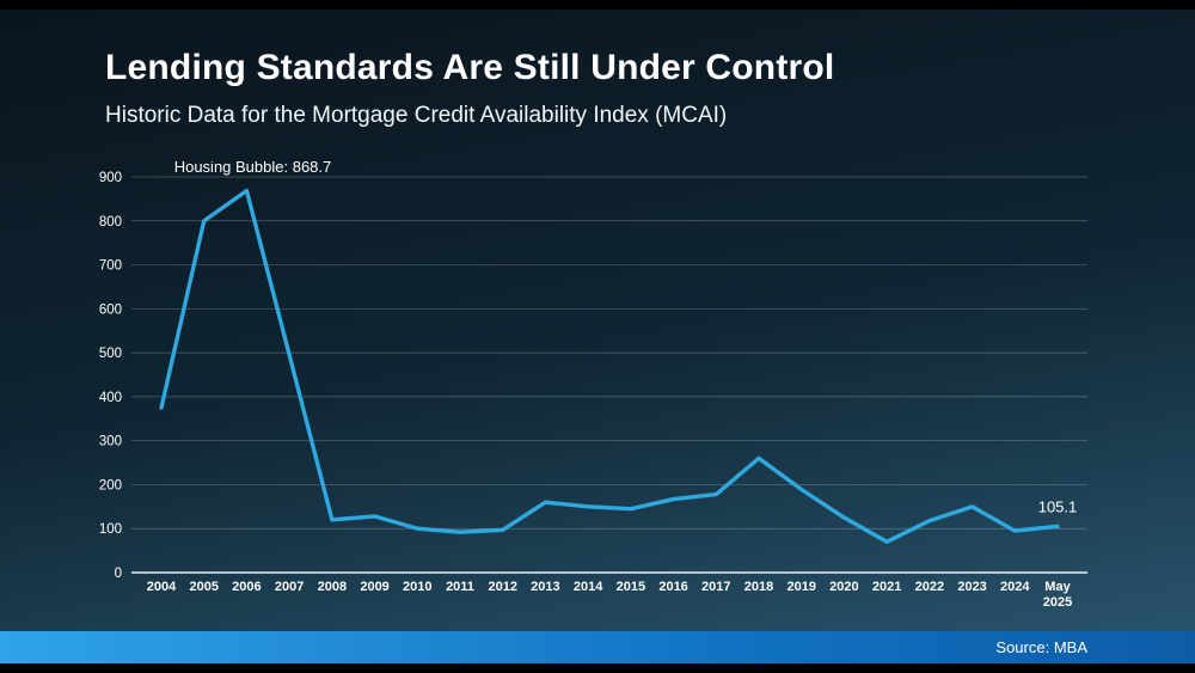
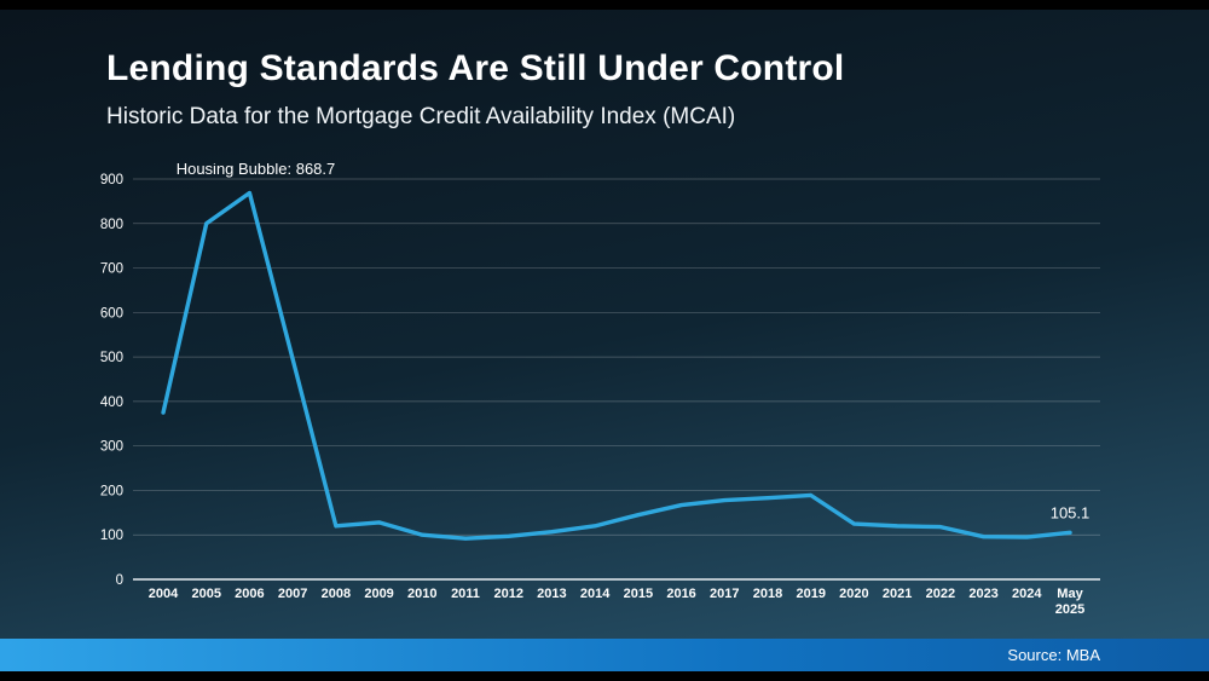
2013: 160 -> 110
2014: 150 -> 120
2018: 260 -> 180
2021: 70 -> 120
2023: 150 -> 100
